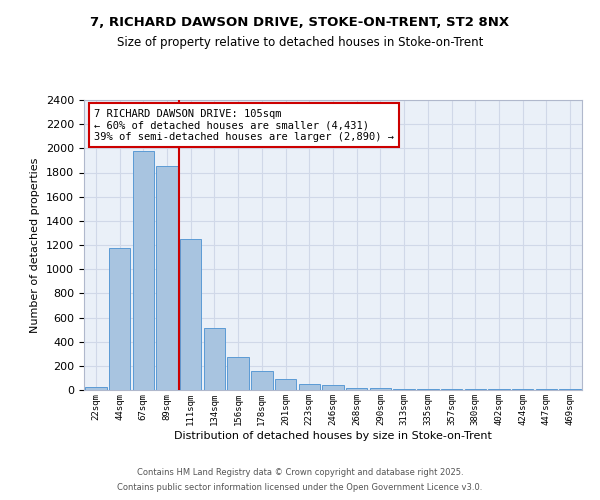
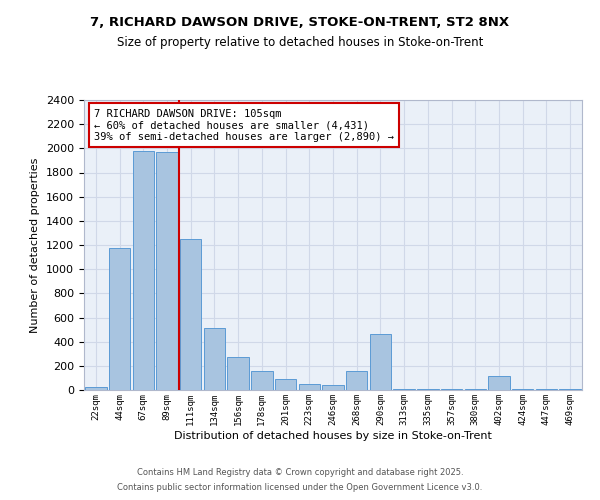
89sqm: 1850 -> 1970
268sqm: 20 -> 160
290sqm: 20 -> 460
402sqm: 10 -> 120
